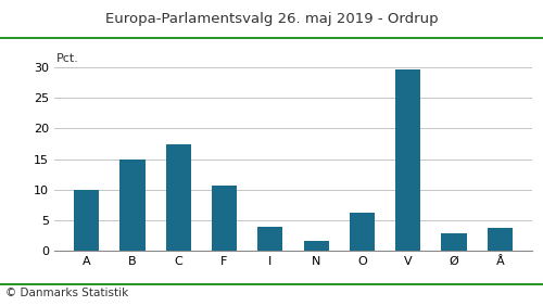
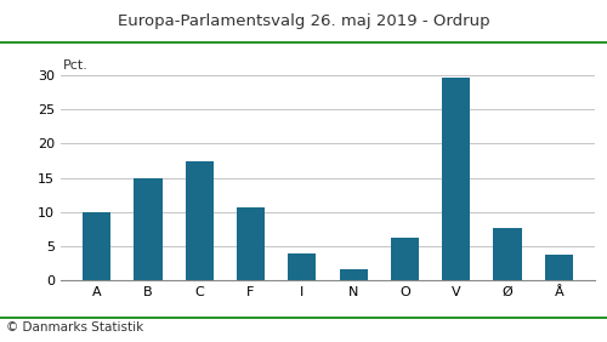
Ø: 2.8 -> 7.6
